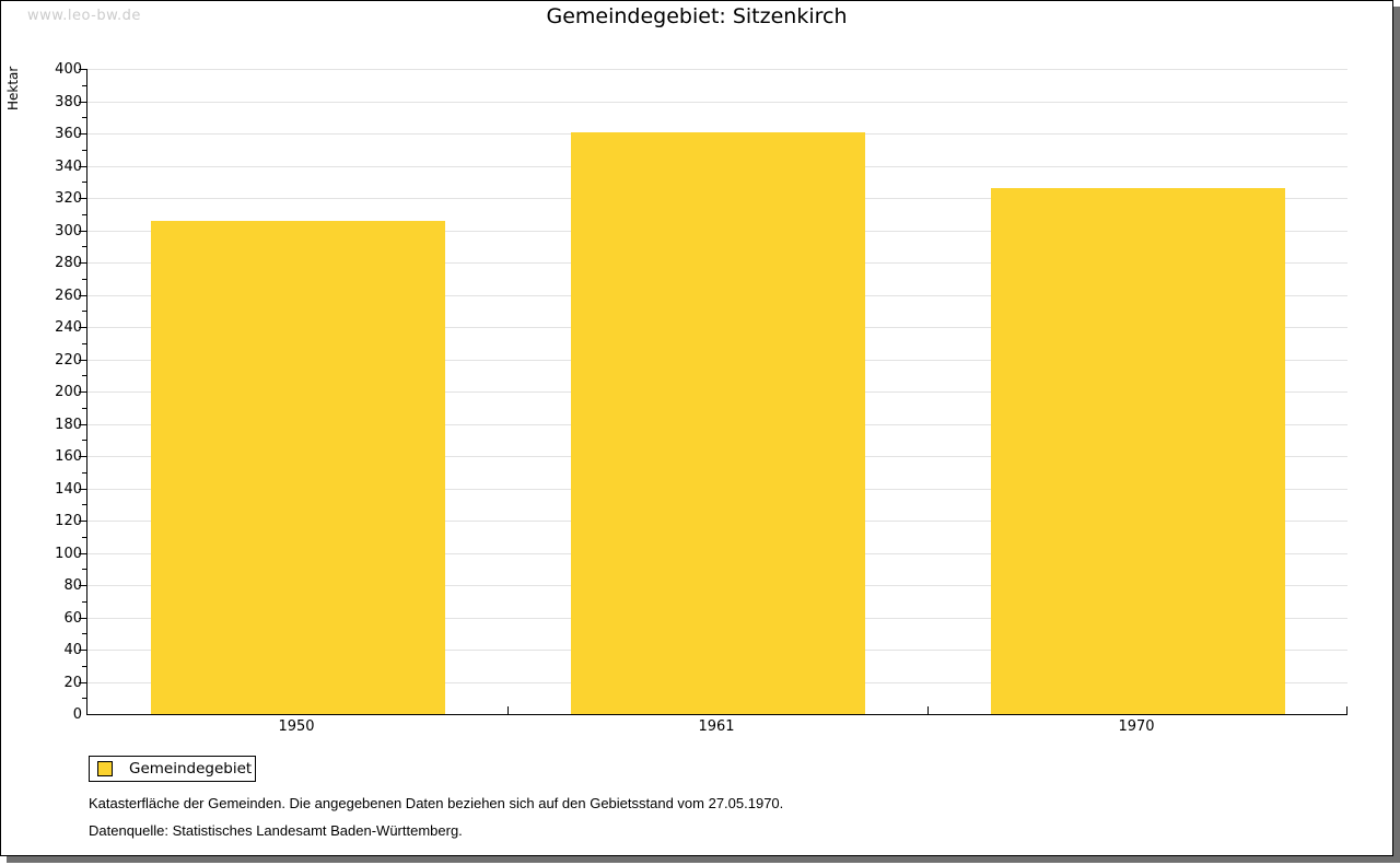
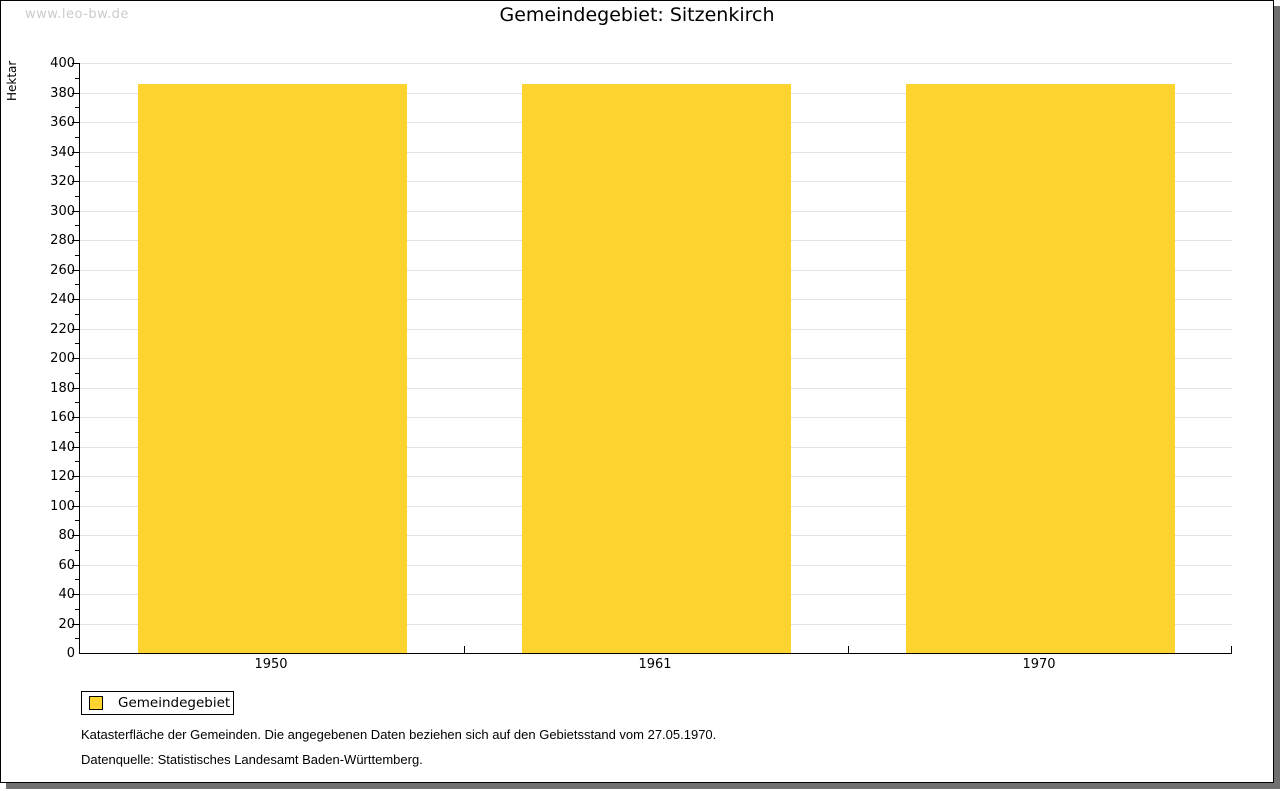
1950: 306 -> 386
1961: 361 -> 386
1970: 326 -> 386
